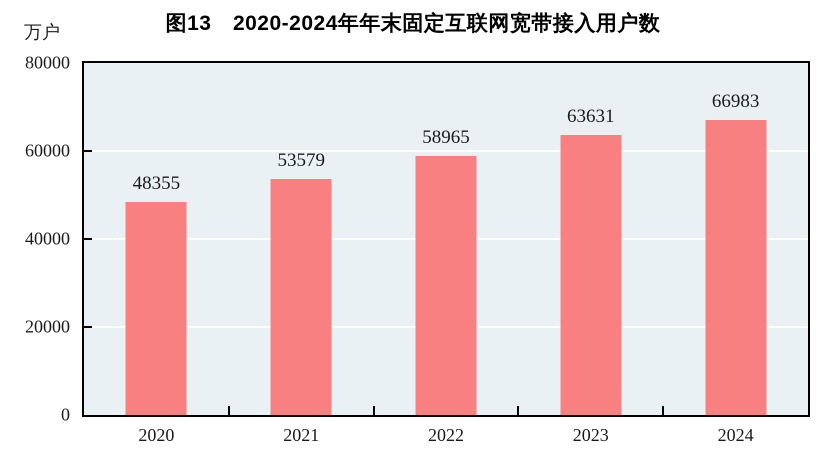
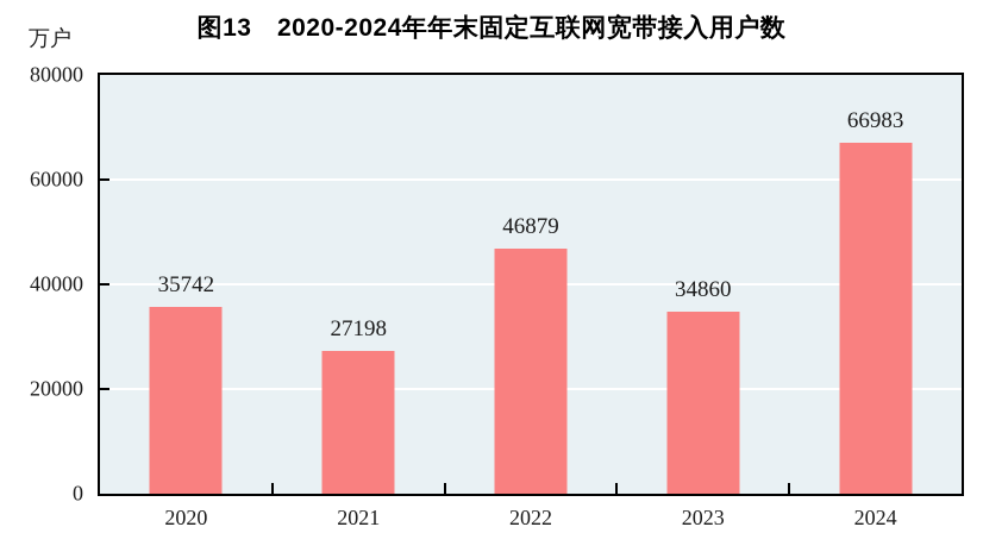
2020: 48355 -> 35742
2021: 53579 -> 27198
2022: 58965 -> 46879
2023: 63631 -> 34860
